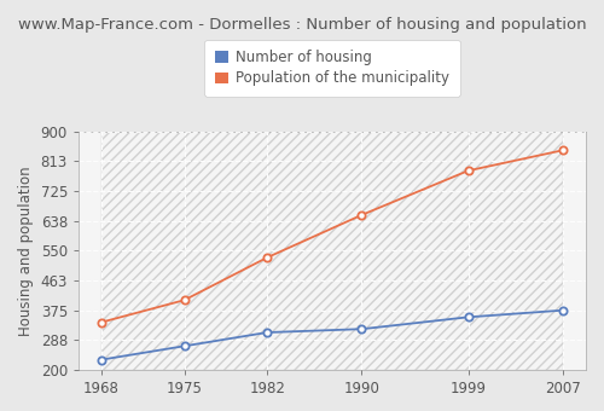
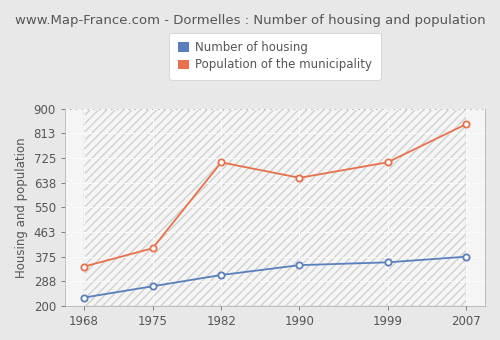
Population of the municipality/1982: 530 -> 710
Number of housing/1990: 320 -> 345
Population of the municipality/1999: 785 -> 710
